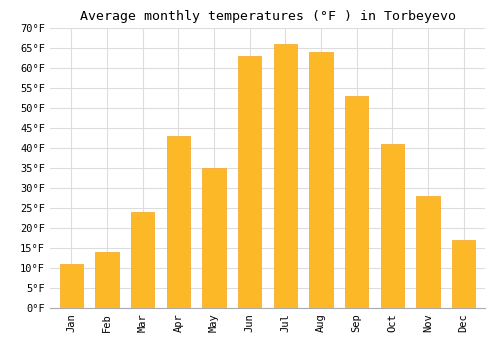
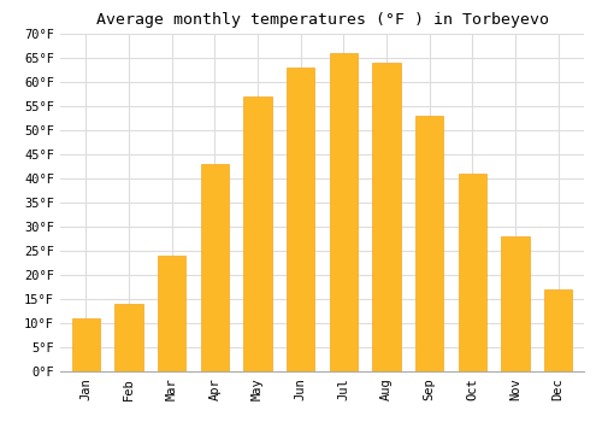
May: 35°F -> 57°F
